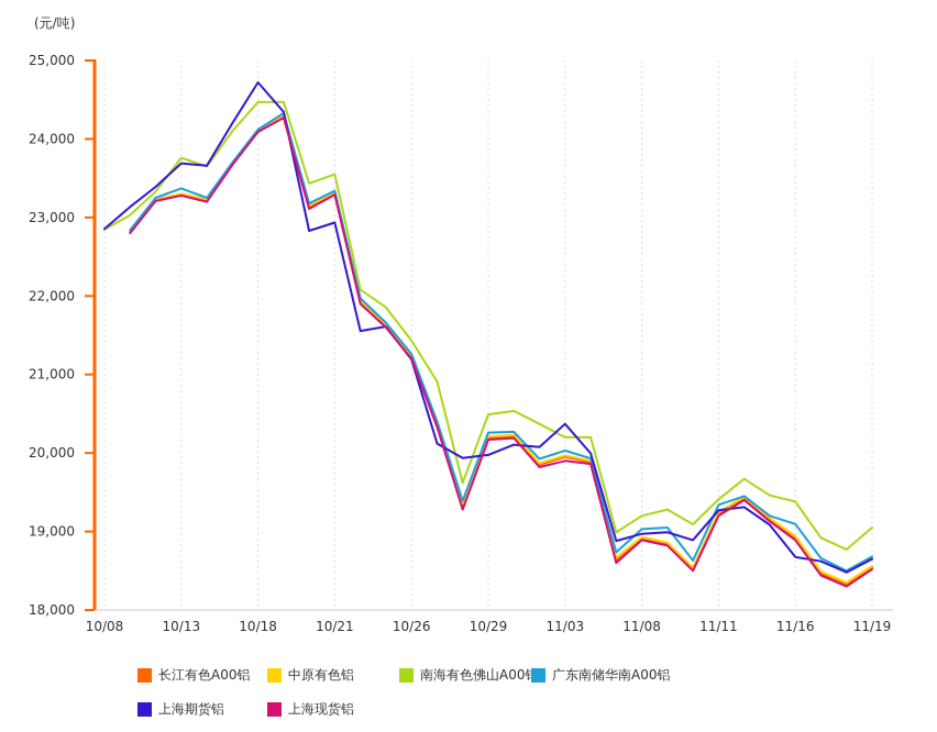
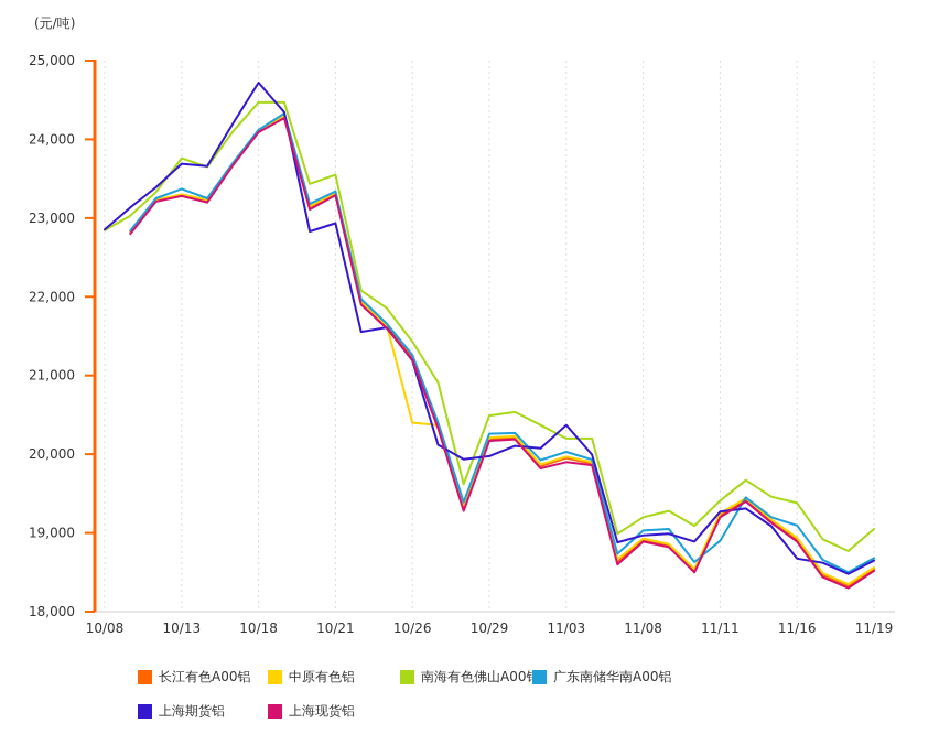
中原有色铝/10/26: 21200 -> 20400
广东南储华南A00铝/11/11: 19300 -> 18900
